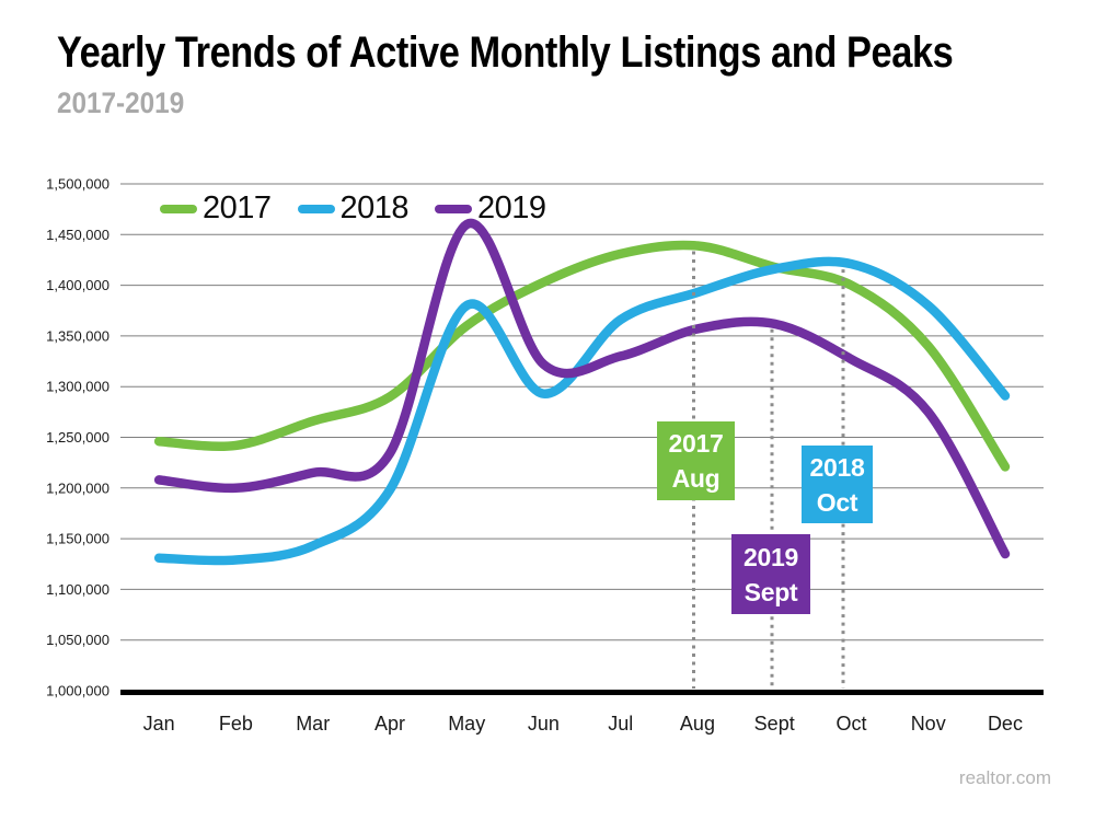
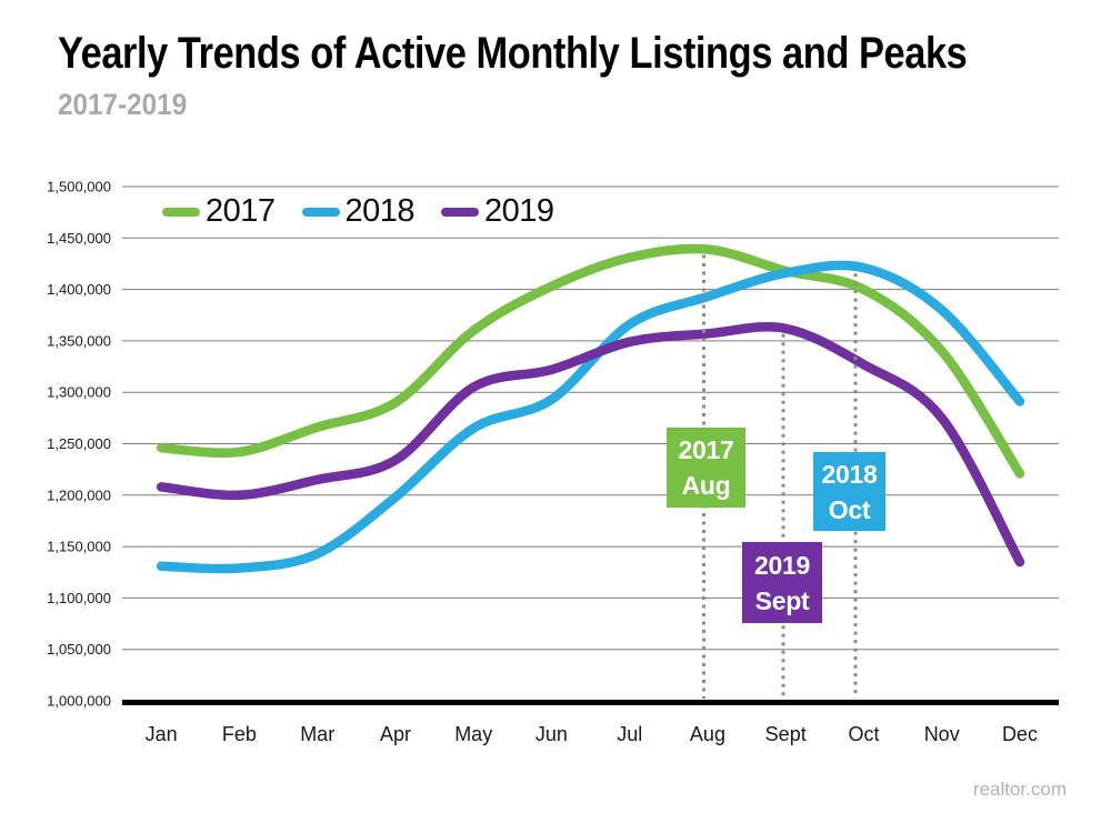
2018/May: 1380000 -> 1260000
2019/May: 1460000 -> 1300000
2019/Jul: 1330000 -> 1350000
